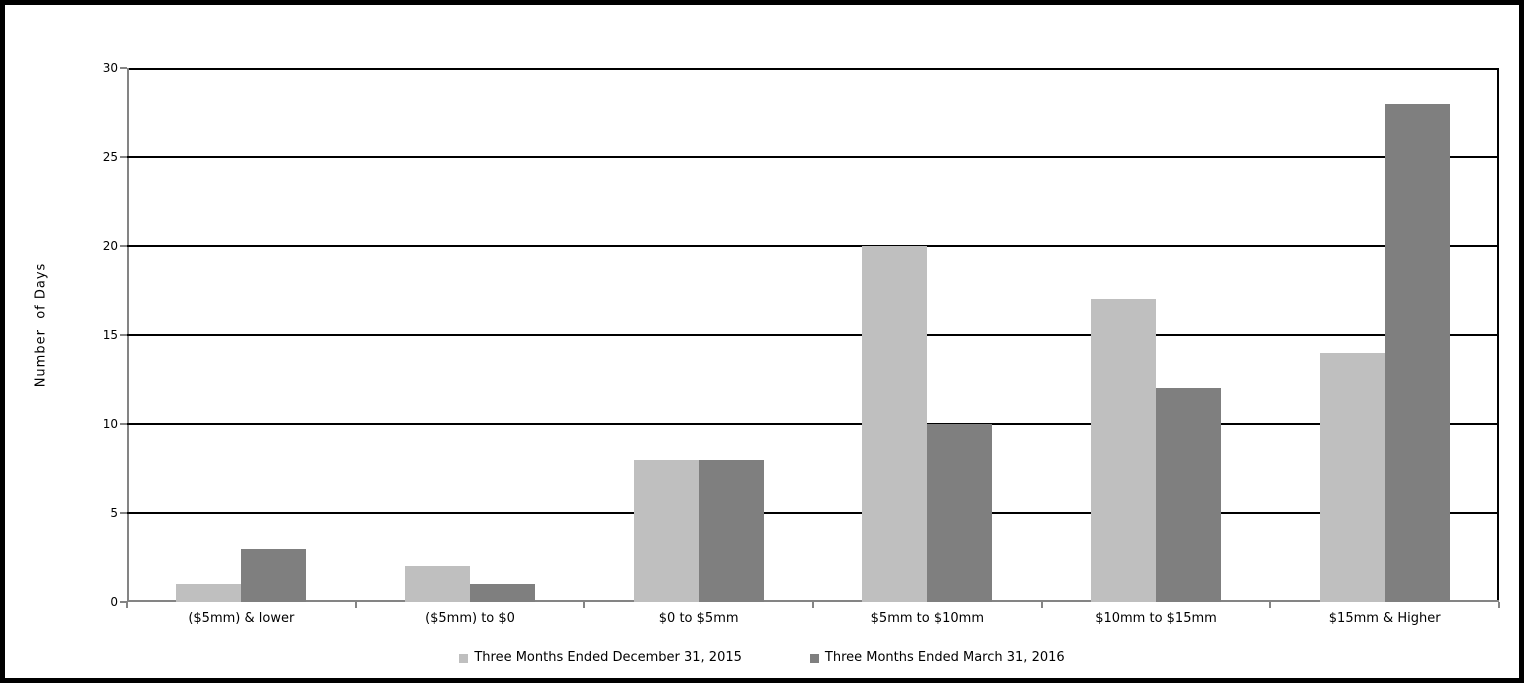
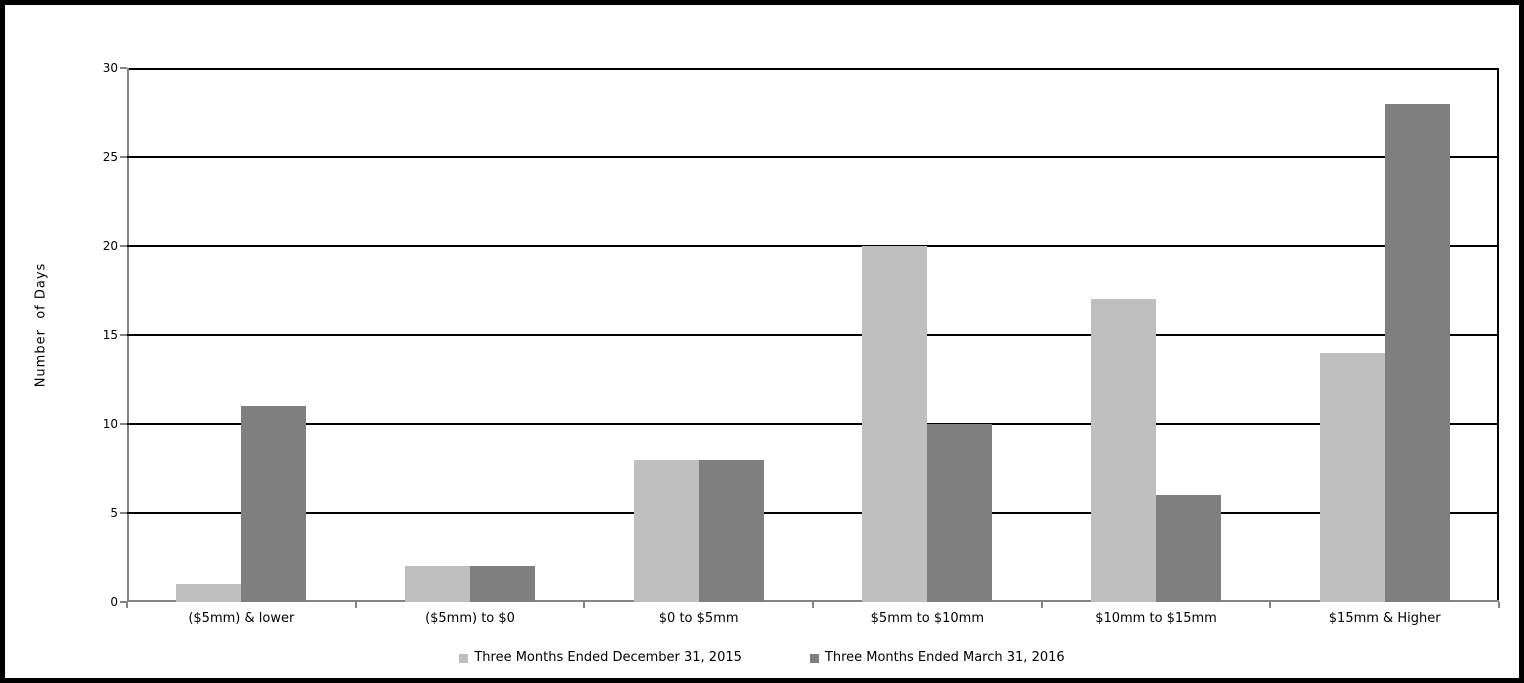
Three Months Ended March 31, 2016/($5mm) & lower: 3 -> 11
Three Months Ended March 31, 2016/($5mm) to $0: 1 -> 2
Three Months Ended March 31, 2016/$10mm to $15mm: 12 -> 6
